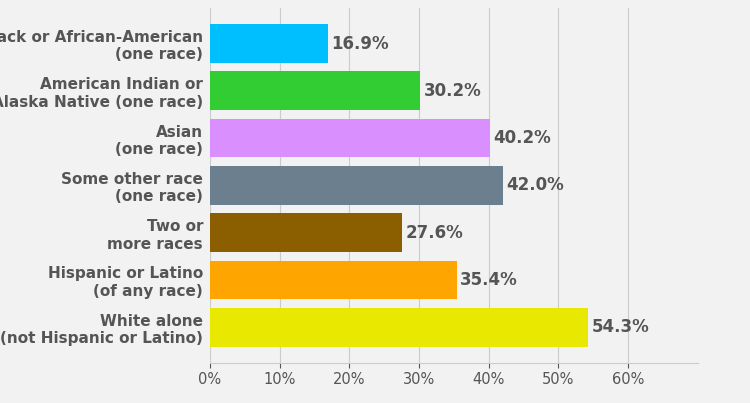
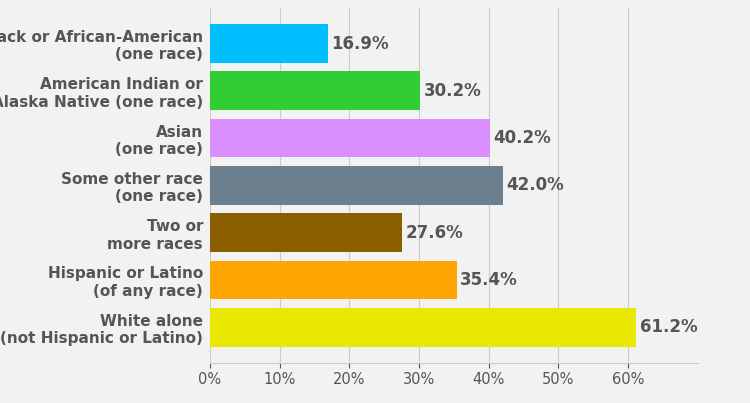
White alone (not Hispanic or Latino): 54.3% -> 61.2%
